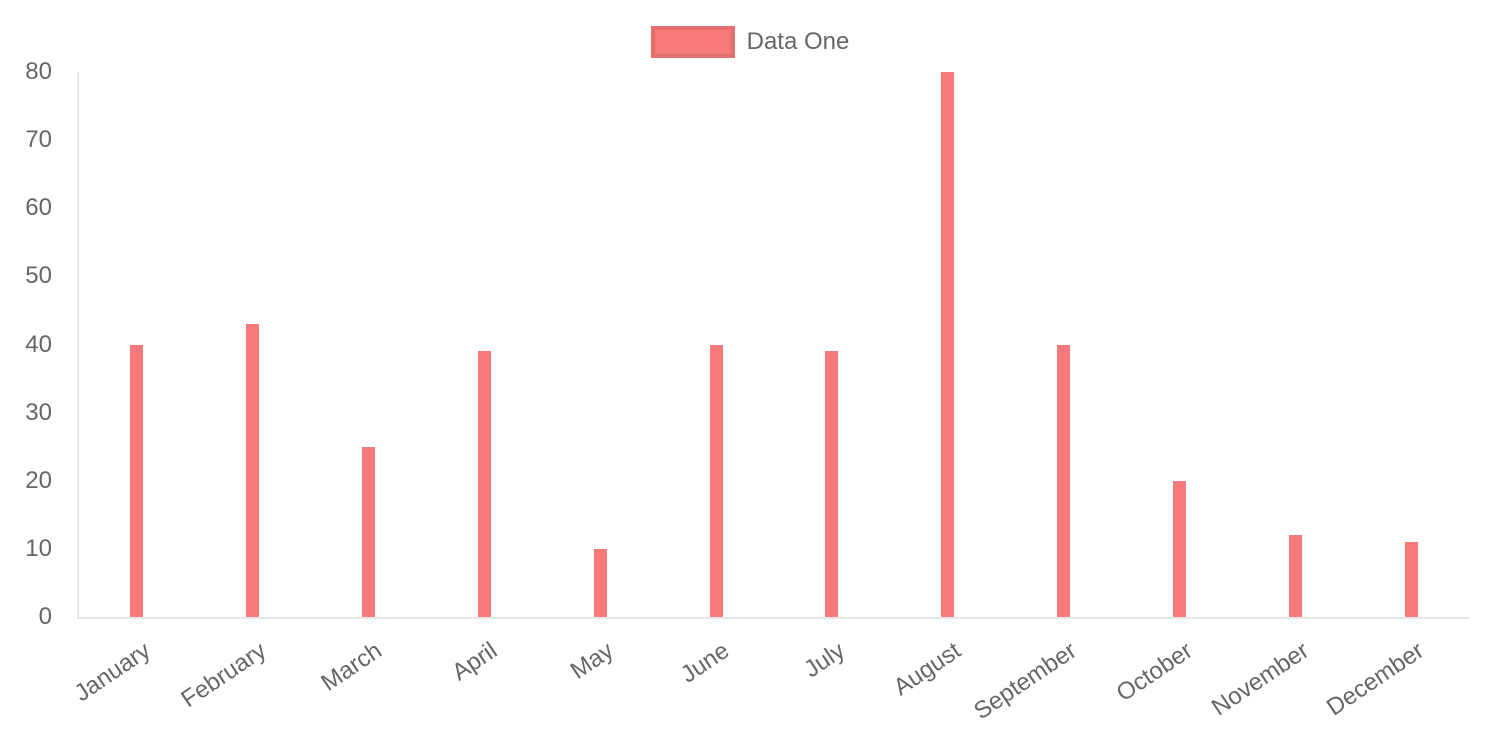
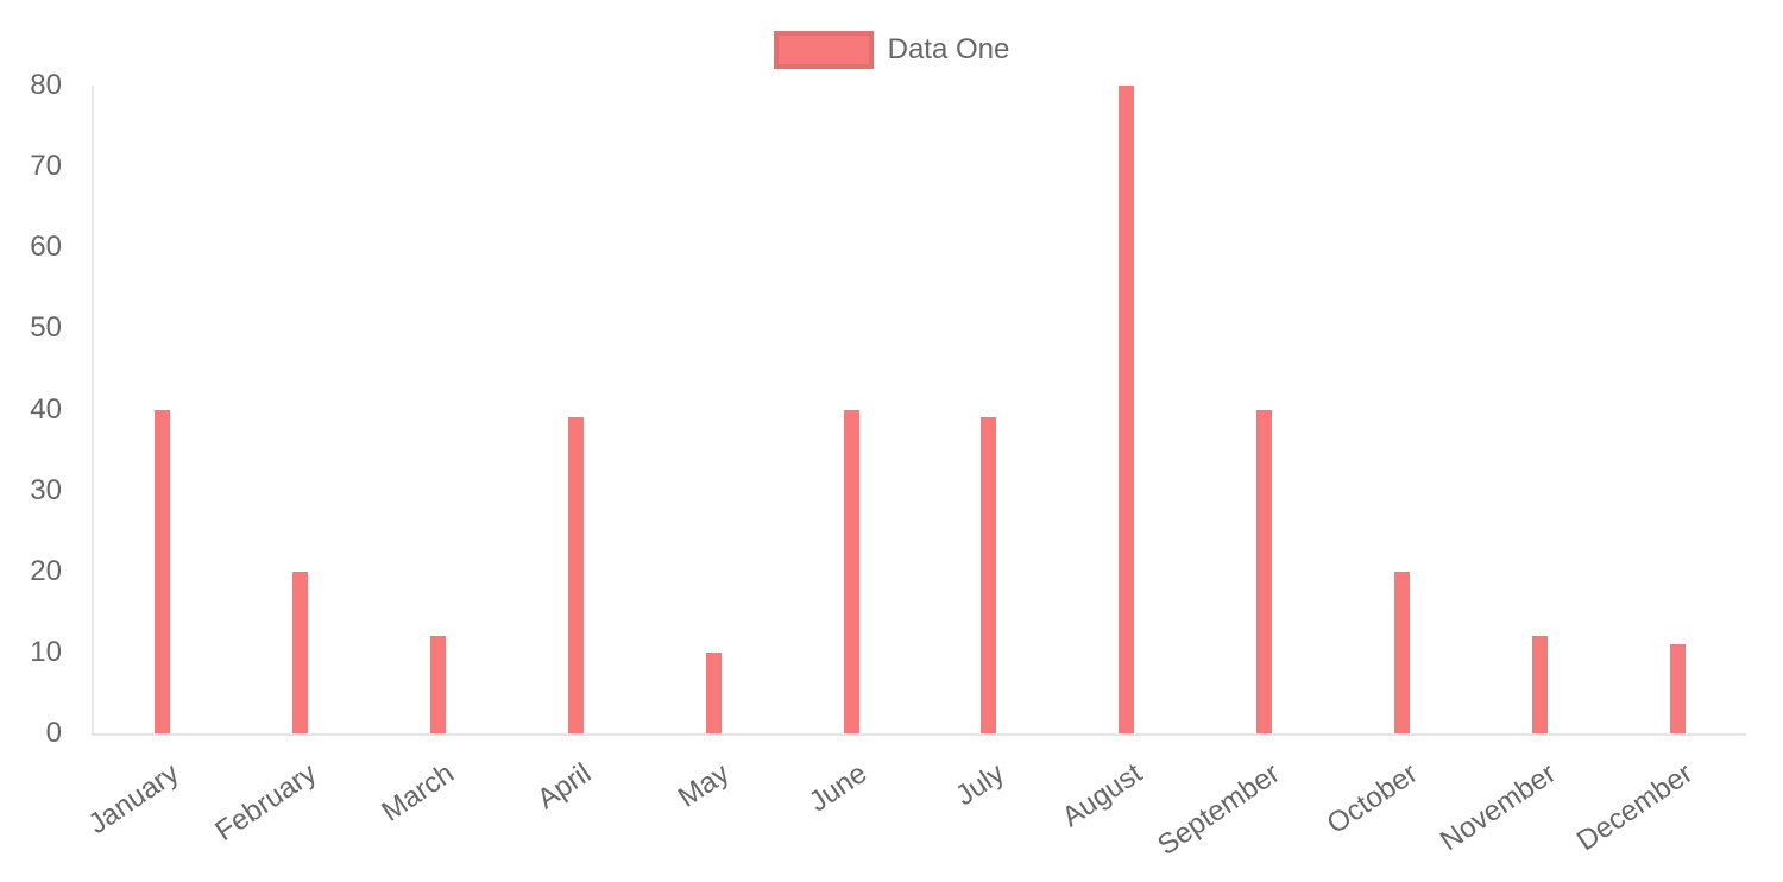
February: 43 -> 20
March: 25 -> 12
